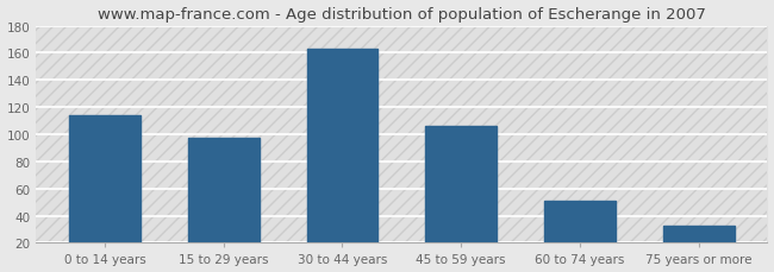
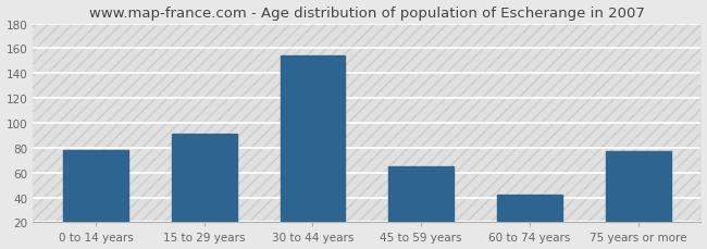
0 to 14 years: 114 -> 78
15 to 29 years: 97 -> 91
30 to 44 years: 163 -> 154
45 to 59 years: 106 -> 65
60 to 74 years: 51 -> 42
75 years or more: 33 -> 77
